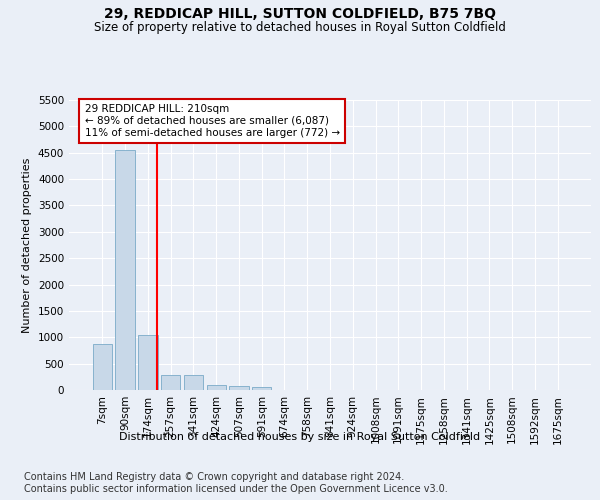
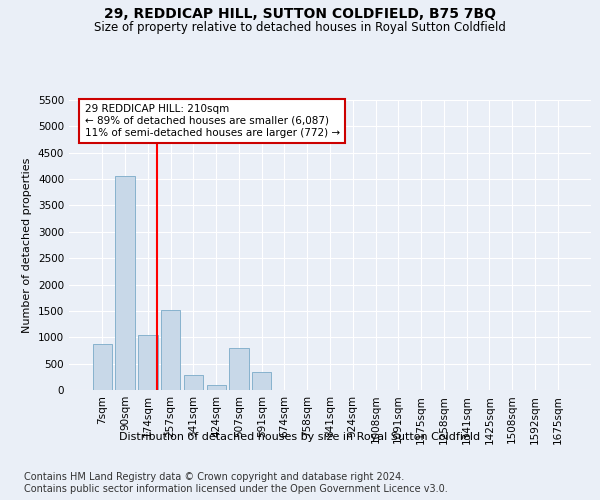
90sqm: 4560 -> 4060
257sqm: 280 -> 1520
507sqm: 80 -> 800
591sqm: 50 -> 340
